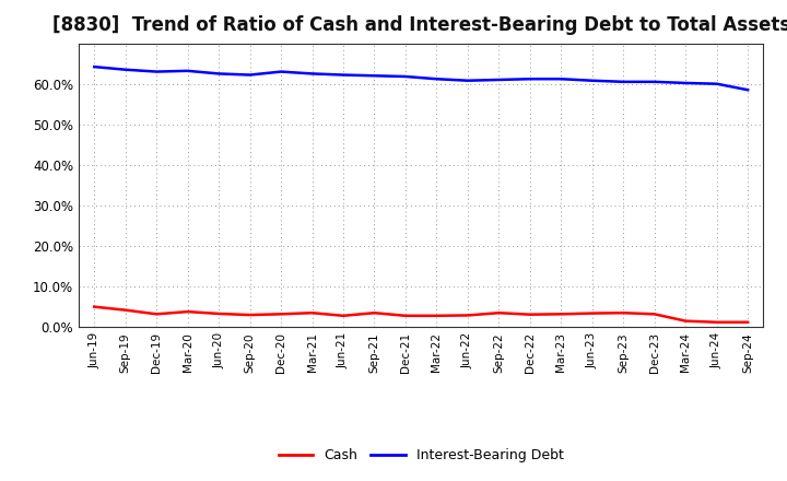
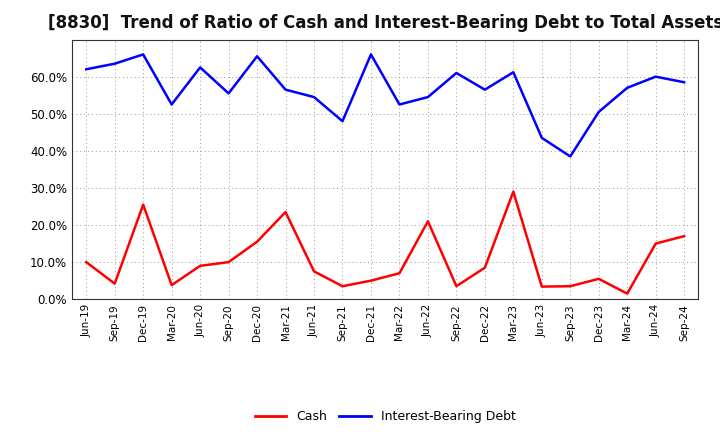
Cash/Jun-19: 5.0% -> 10.0%
Interest-Bearing Debt/Jun-19: 64.2% -> 62.0%
Cash/Dec-19: 3.2% -> 25.5%
Interest-Bearing Debt/Dec-19: 63.0% -> 66.0%
Interest-Bearing Debt/Mar-20: 63.2% -> 52.5%
Cash/Jun-20: 3.3% -> 9.0%
Cash/Sep-20: 3.0% -> 10.0%
Interest-Bearing Debt/Sep-20: 62.2% -> 55.5%
Cash/Dec-20: 3.2% -> 15.5%
Interest-Bearing Debt/Dec-20: 63.0% -> 65.5%
Cash/Mar-21: 3.5% -> 23.5%
Interest-Bearing Debt/Mar-21: 62.5% -> 56.5%
Cash/Jun-21: 2.8% -> 7.5%
Interest-Bearing Debt/Jun-21: 62.2% -> 54.5%
Interest-Bearing Debt/Sep-21: 62.0% -> 48.0%
Cash/Dec-21: 2.8% -> 5.0%
Interest-Bearing Debt/Dec-21: 61.8% -> 66.0%
Cash/Mar-22: 2.8% -> 7.0%
Interest-Bearing Debt/Mar-22: 61.2% -> 52.5%
Cash/Jun-22: 2.9% -> 21.0%
Interest-Bearing Debt/Jun-22: 60.8% -> 54.5%
Cash/Dec-22: 3.1% -> 8.5%
Interest-Bearing Debt/Dec-22: 61.2% -> 56.5%
Cash/Mar-23: 3.2% -> 29.0%
Interest-Bearing Debt/Jun-23: 60.8% -> 43.5%
Interest-Bearing Debt/Sep-23: 60.5% -> 38.5%
Cash/Dec-23: 3.2% -> 5.5%
Interest-Bearing Debt/Dec-23: 60.5% -> 50.5%
Interest-Bearing Debt/Mar-24: 60.2% -> 57.0%
Cash/Jun-24: 1.2% -> 15.0%
Cash/Sep-24: 1.2% -> 17.0%
